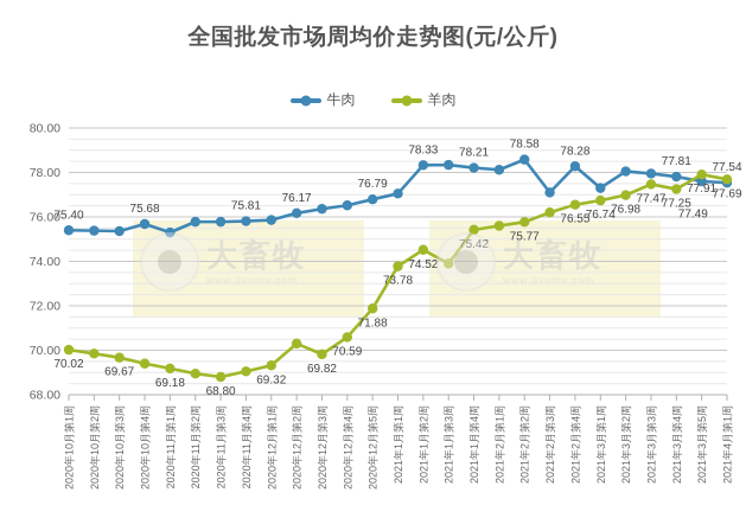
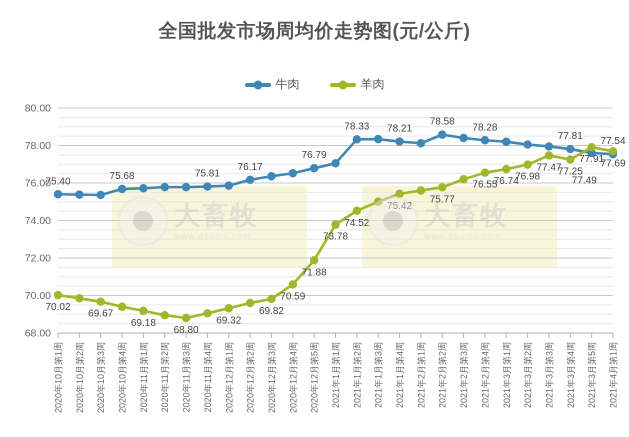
牛肉/2020年11月第1周: 75.3 -> 75.7
羊肉/2020年12月第2周: 70.3 -> 69.6
羊肉/2021年1月第3周: 73.9 -> 75.0
牛肉/2021年2月第3周: 77.1 -> 78.4
牛肉/2021年3月第1周: 77.3 -> 78.2
